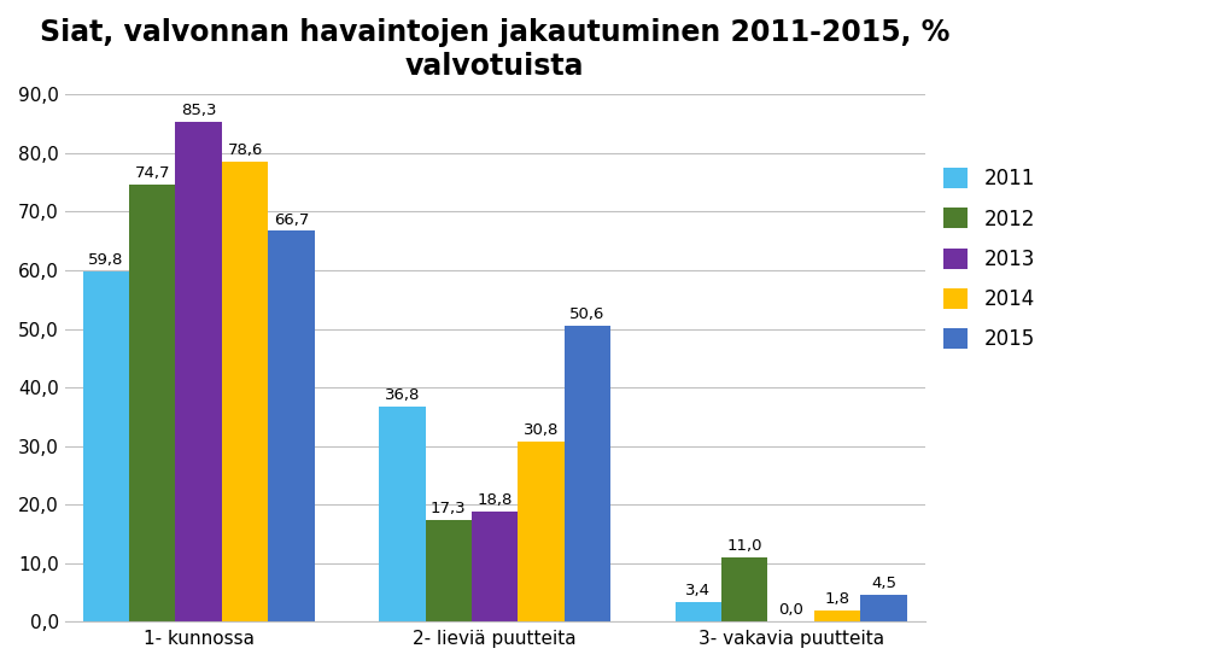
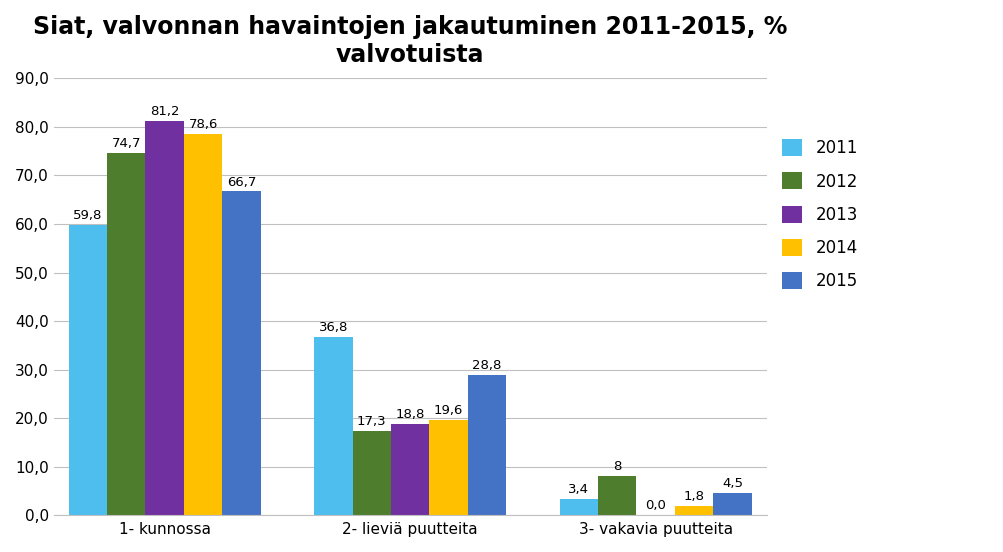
2013/1- kunnossa: 85,3 -> 81,2
2014/2- lieviä puutteita: 30,8 -> 19,6
2015/2- lieviä puutteita: 50,6 -> 28,8
2012/3- vakavia puutteita: 11,0 -> 8
